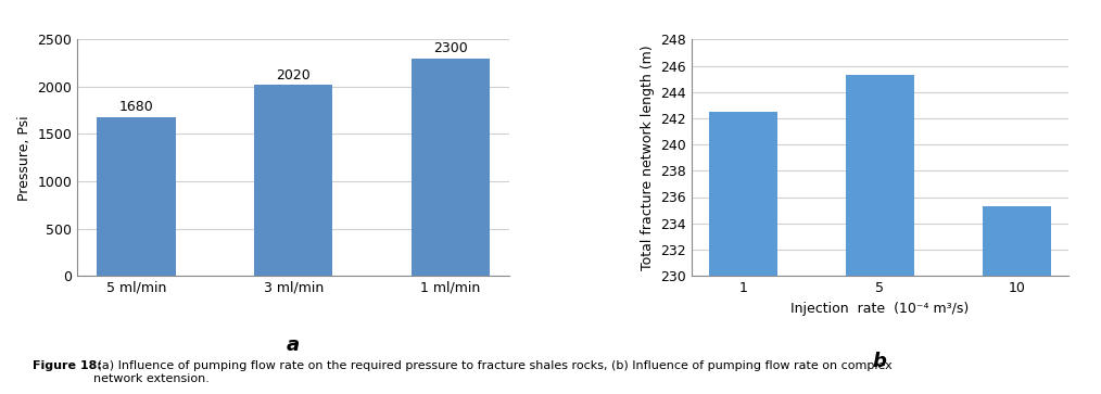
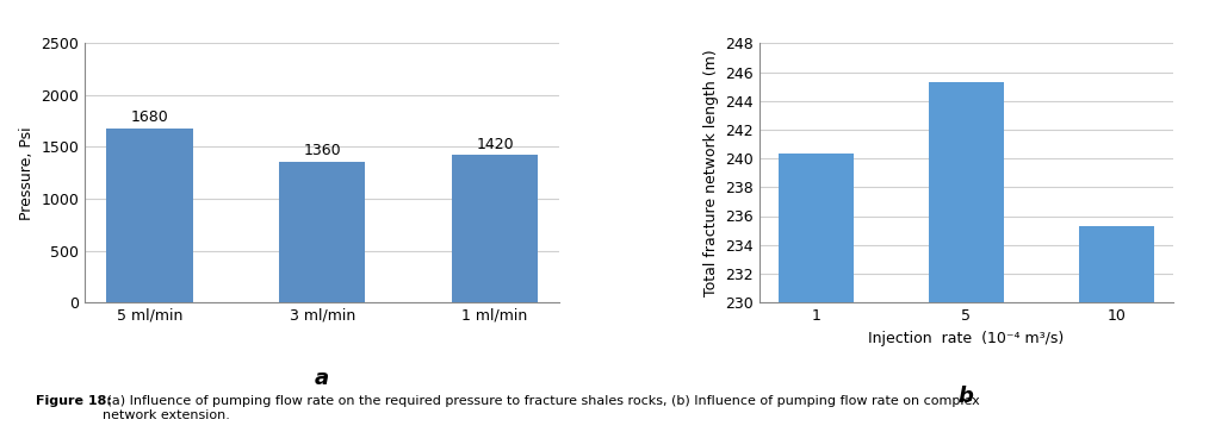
3 ml/min: 2020 -> 1360
1 ml/min: 2300 -> 1420
1: 242.5 -> 240.3
